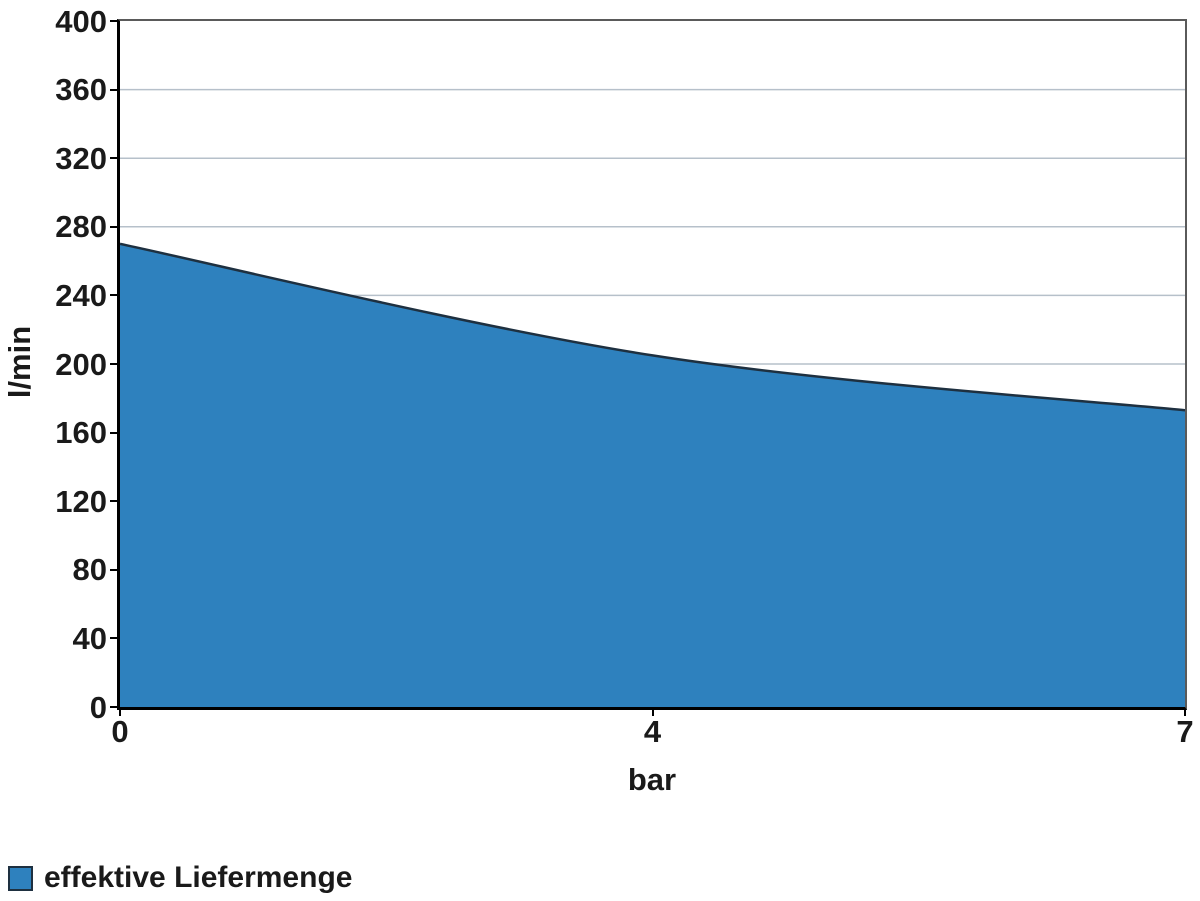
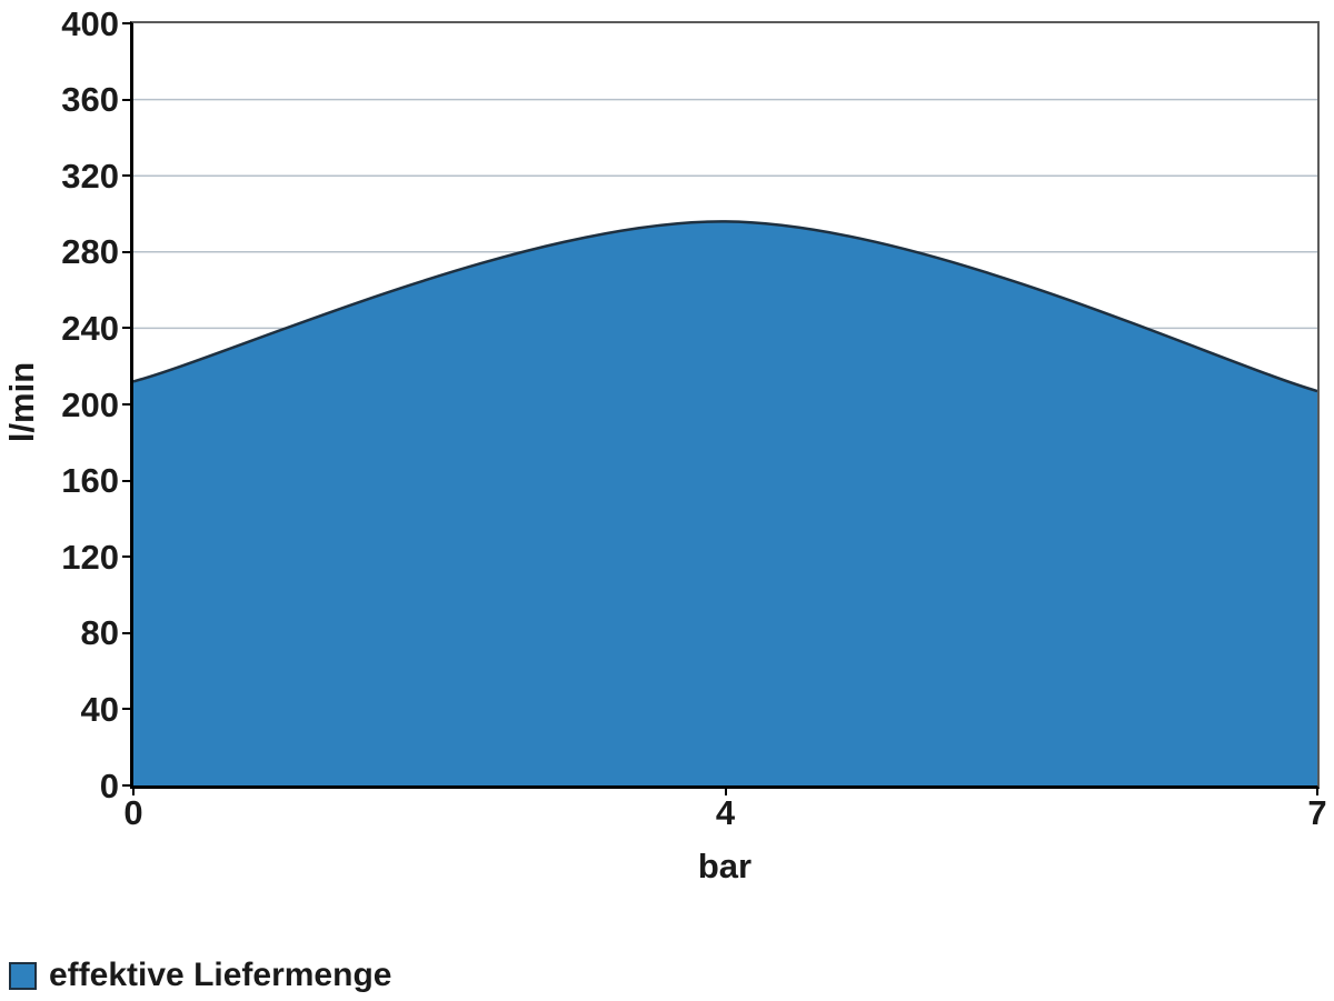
0: 270 -> 212
4: 205 -> 296
7: 173 -> 207
